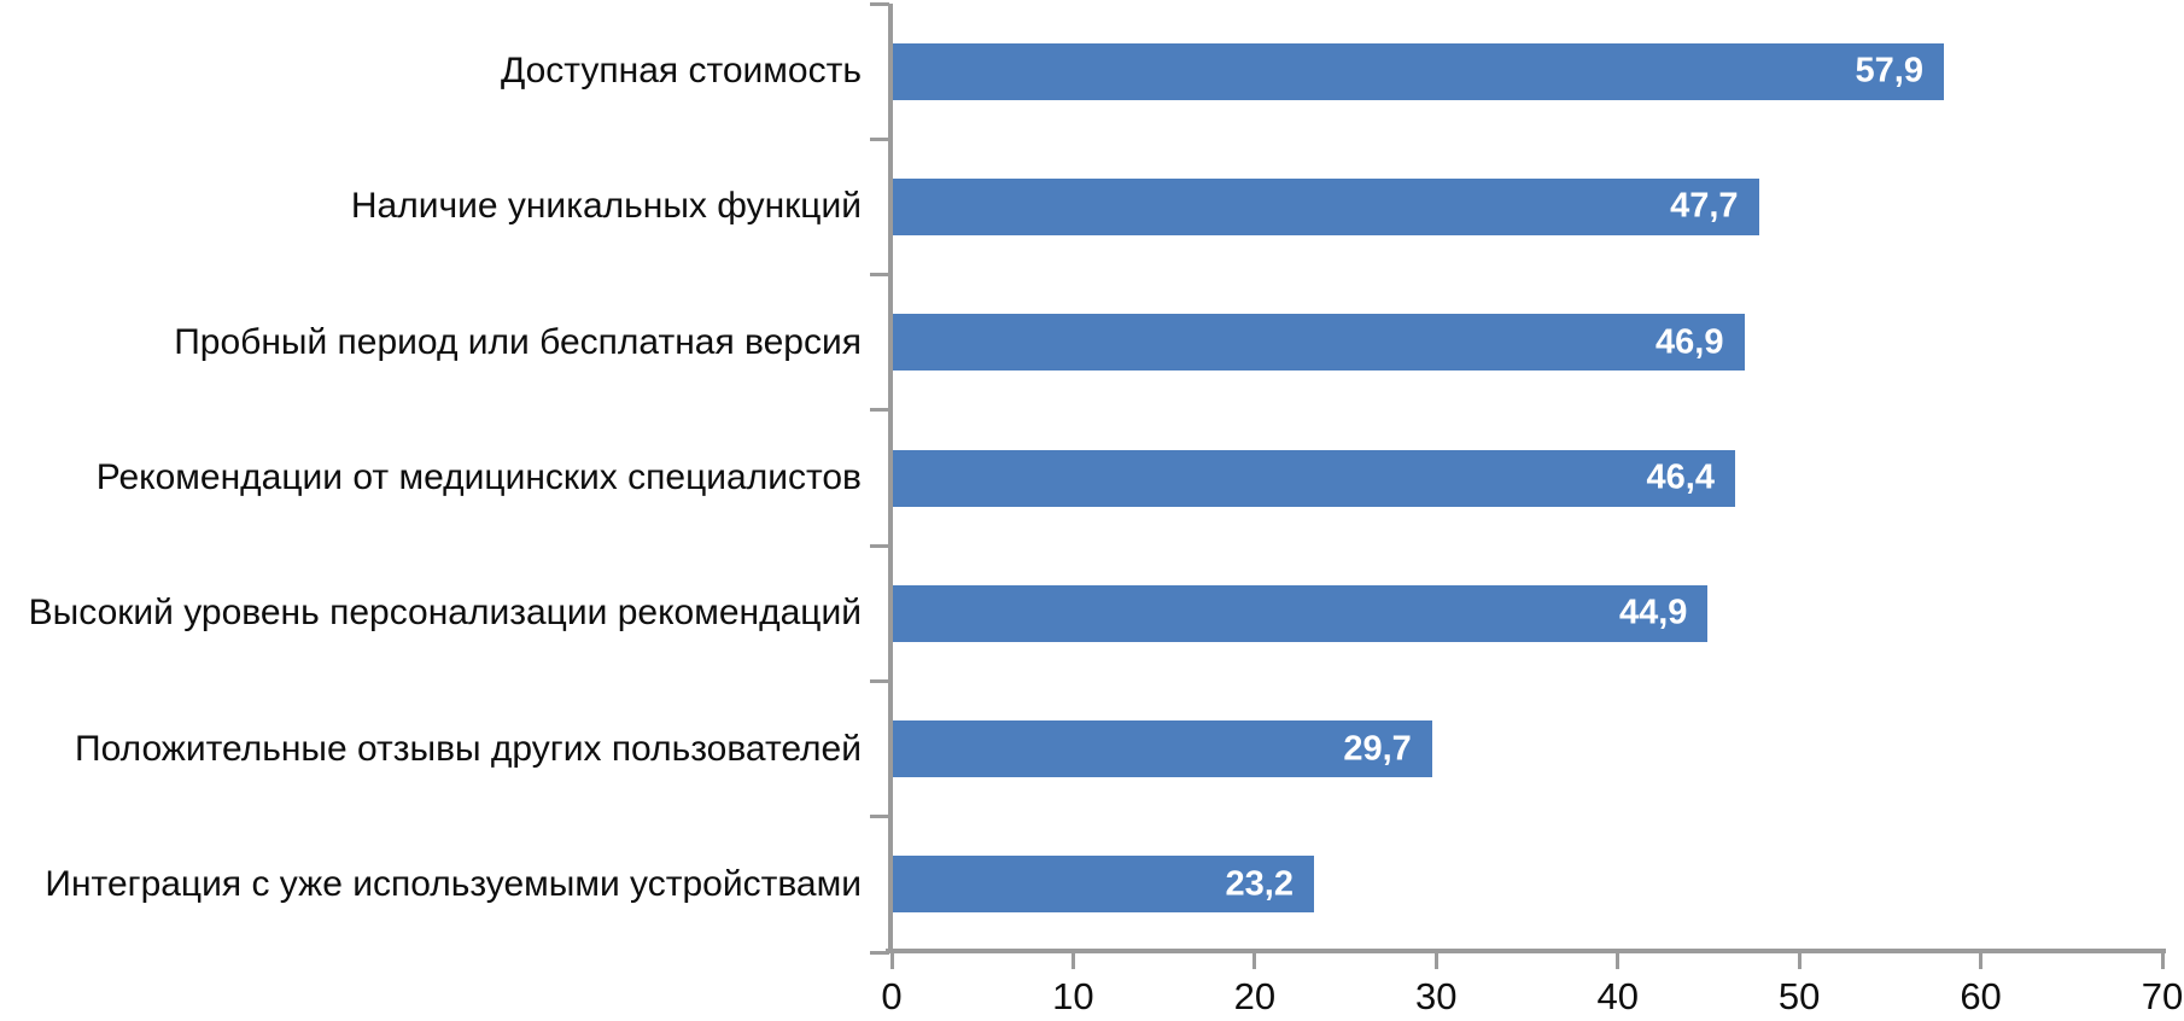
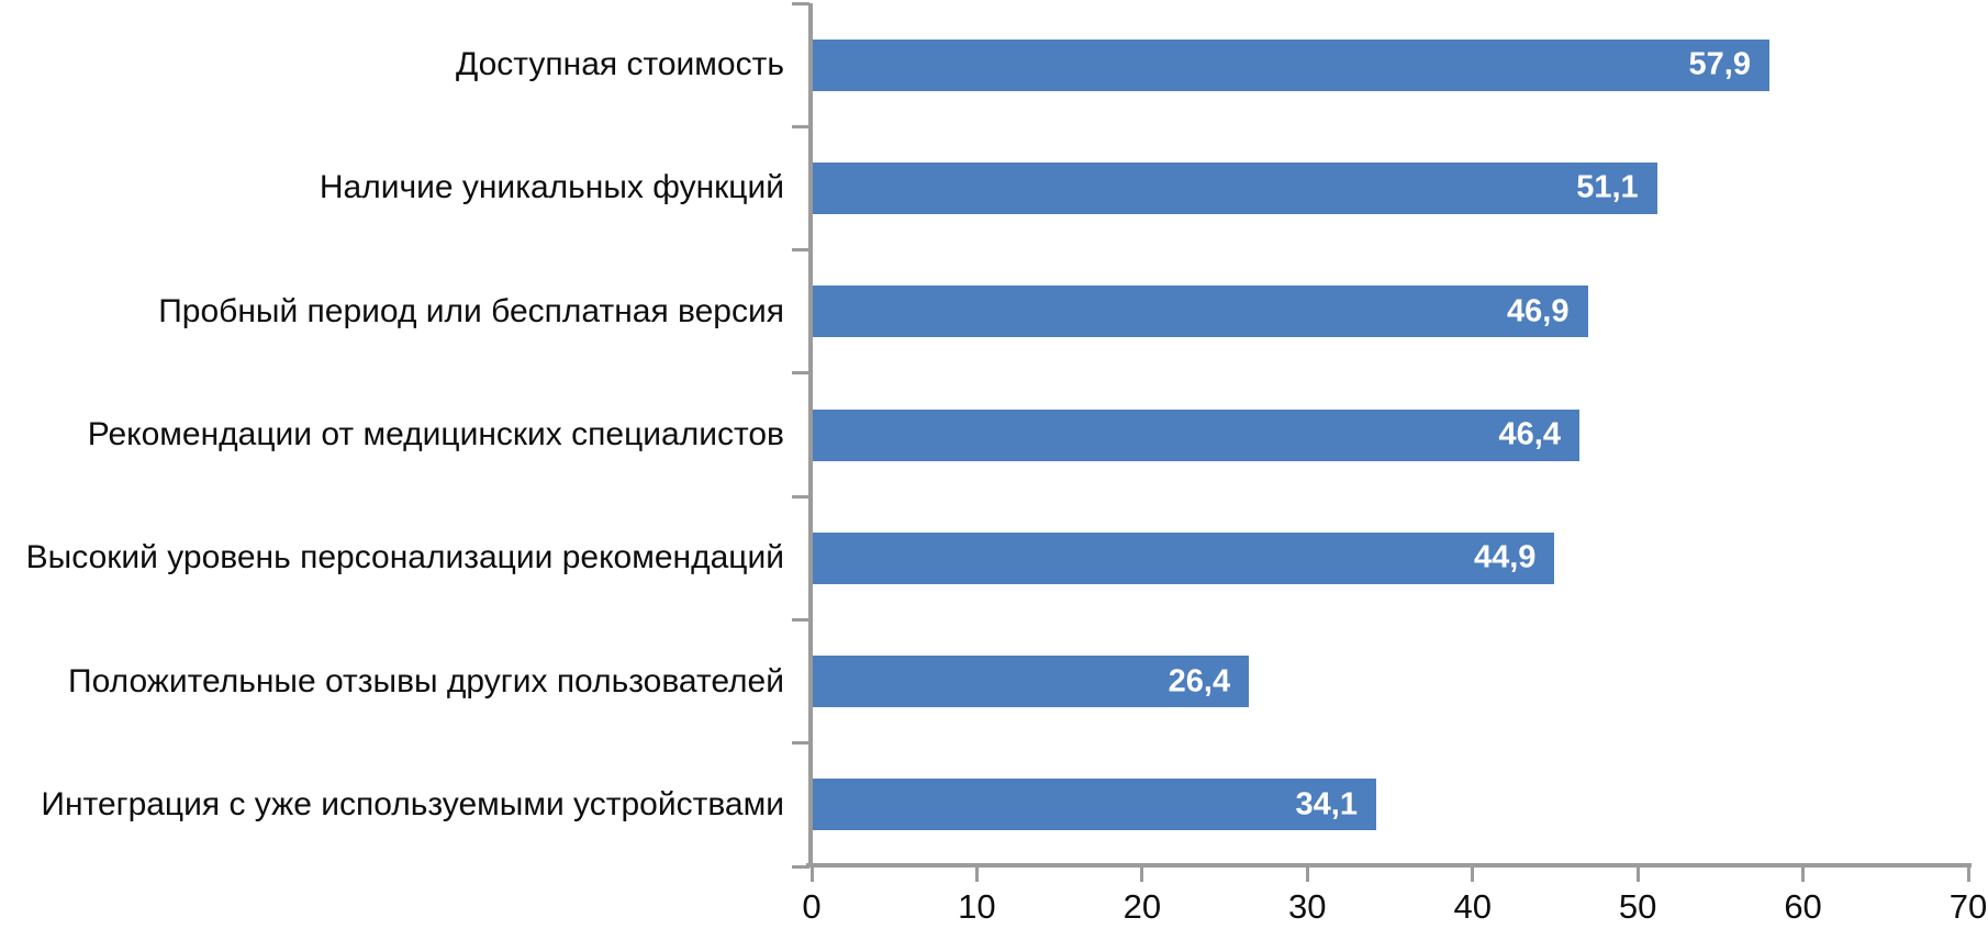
Наличие уникальных функций: 47,7 -> 51,1
Положительные отзывы других пользователей: 29,7 -> 26,4
Интеграция с уже используемыми устройствами: 23,2 -> 34,1
